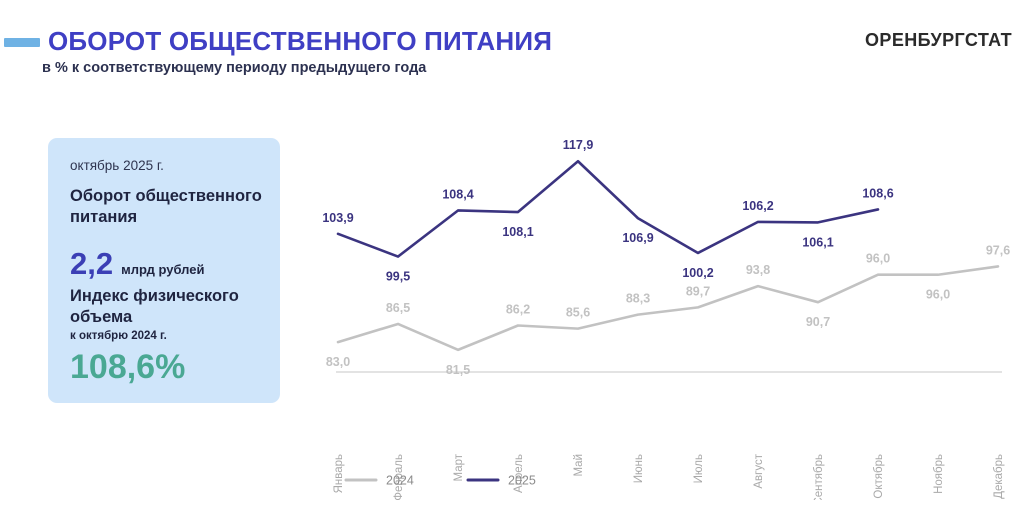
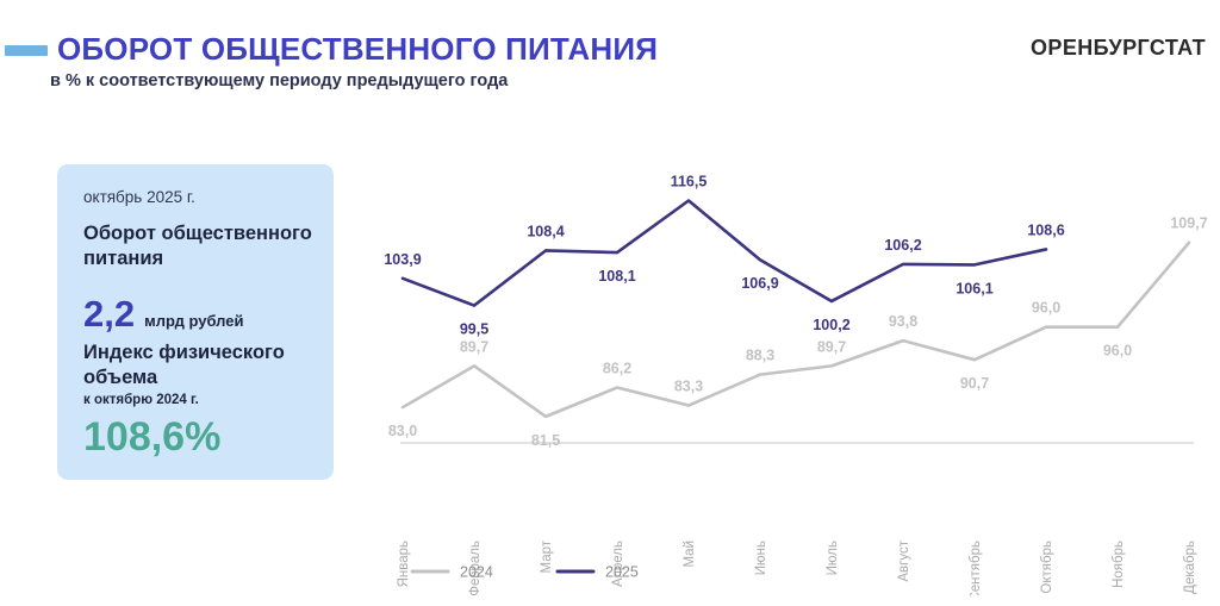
2024/Февраль: 86,5 -> 89,7
2024/Май: 85,6 -> 83,3
2025/Май: 117,9 -> 116,5
2024/Декабрь: 97,6 -> 109,7
